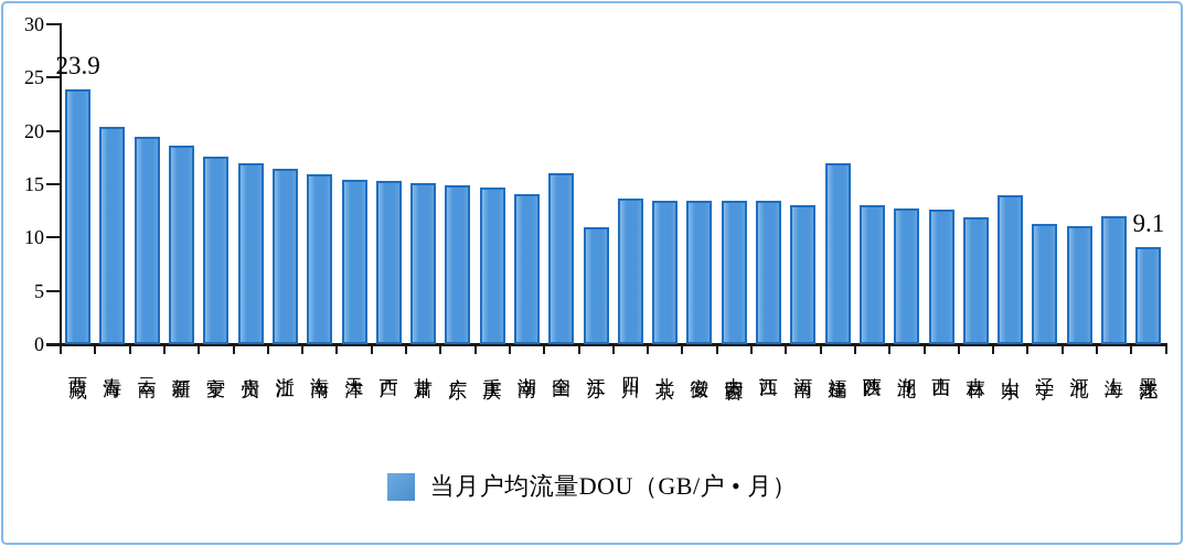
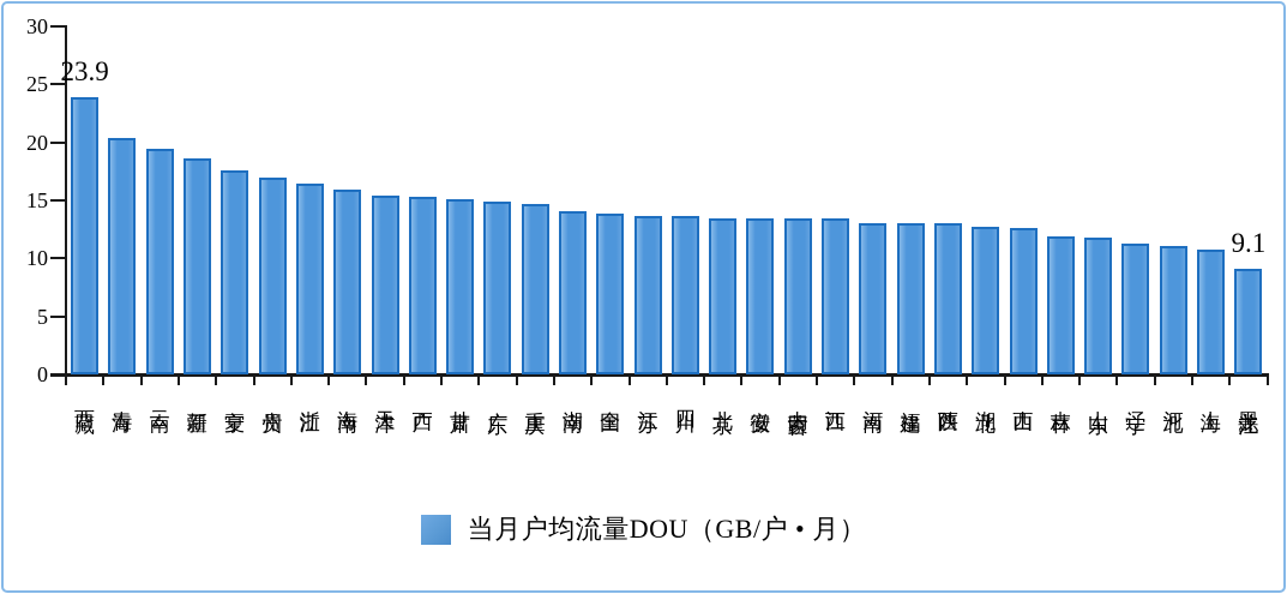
全国: 16 -> 14
江苏: 11 -> 14
福建: 17 -> 13
山东: 14 -> 12
上海: 12 -> 11
